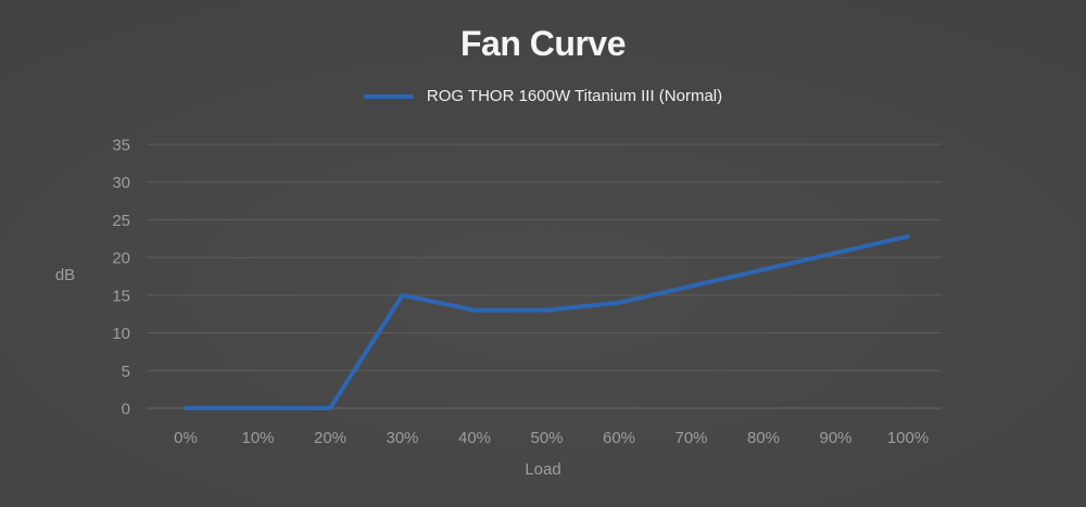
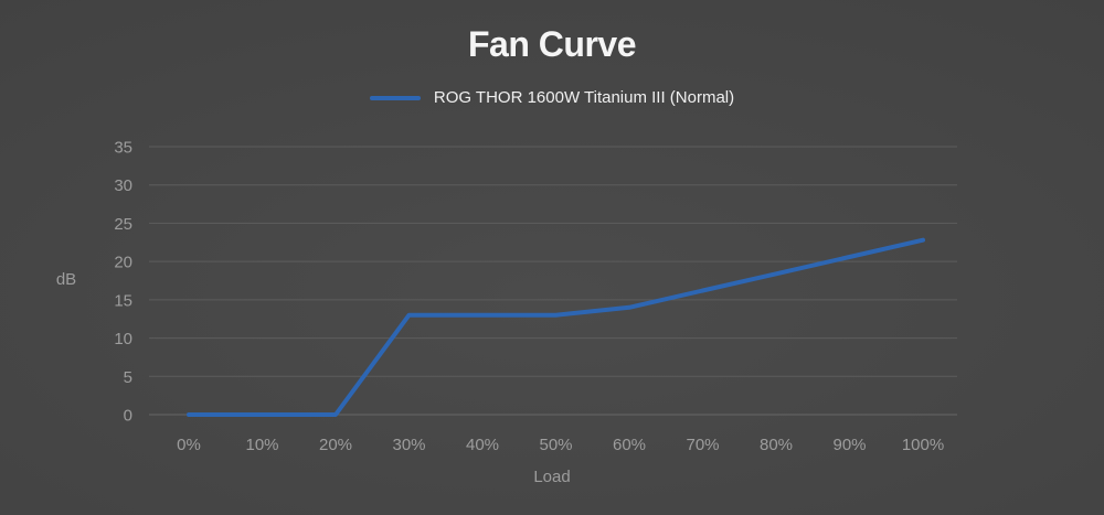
30%: 15 -> 13
